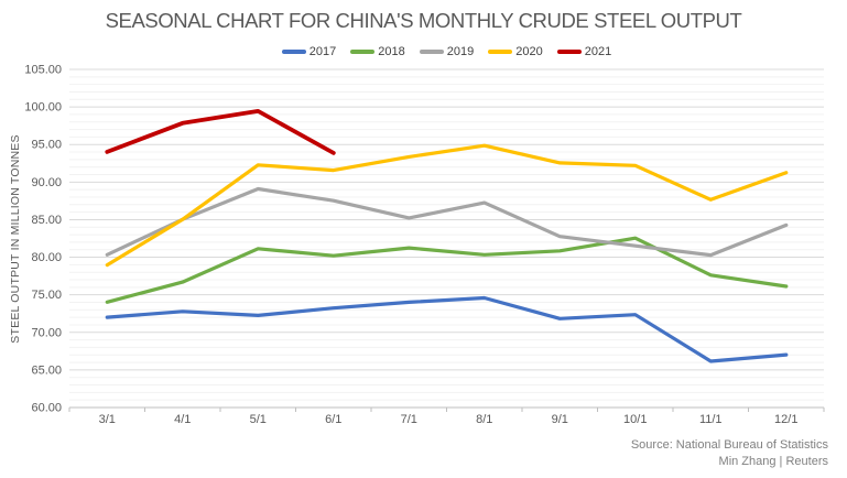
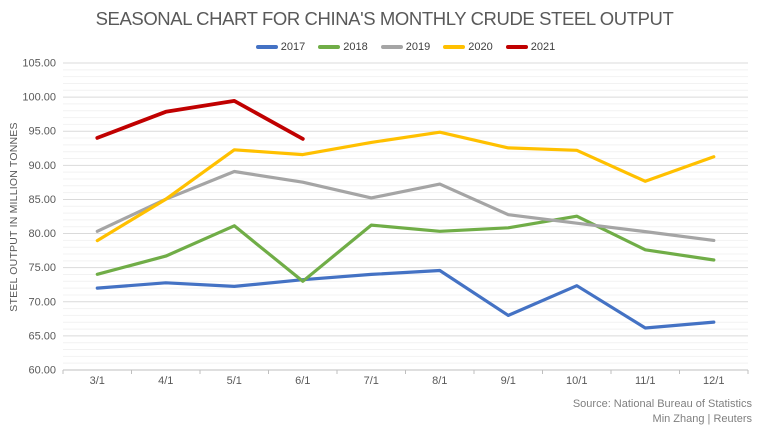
2018/6/1: 80 -> 73
2017/9/1: 72 -> 68
2019/12/1: 84 -> 79
